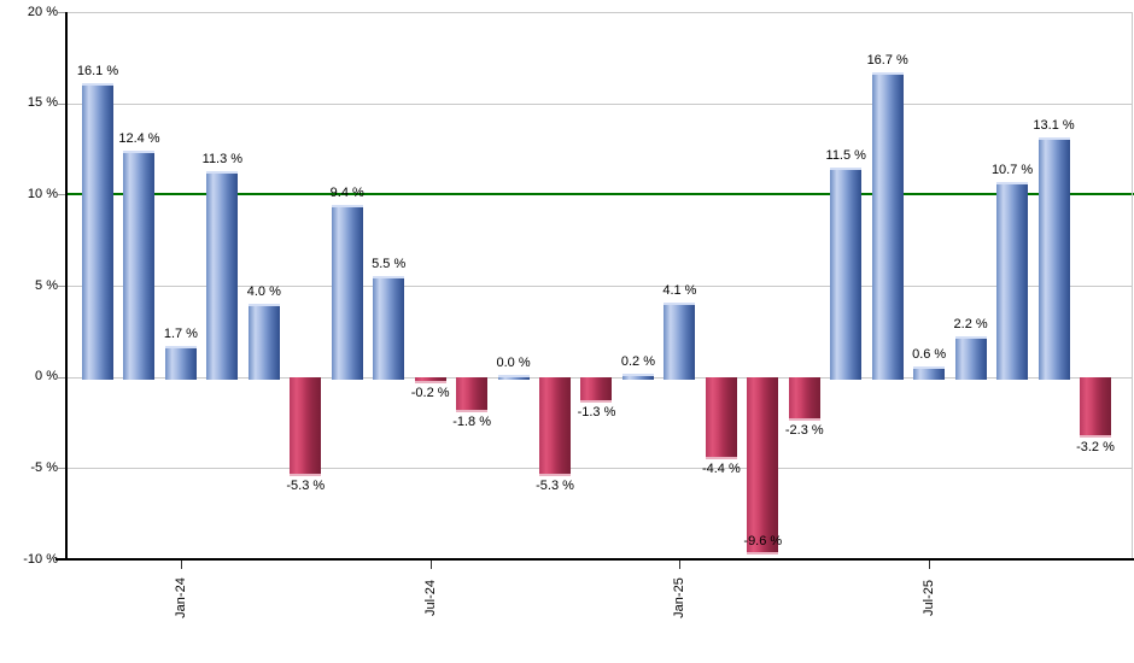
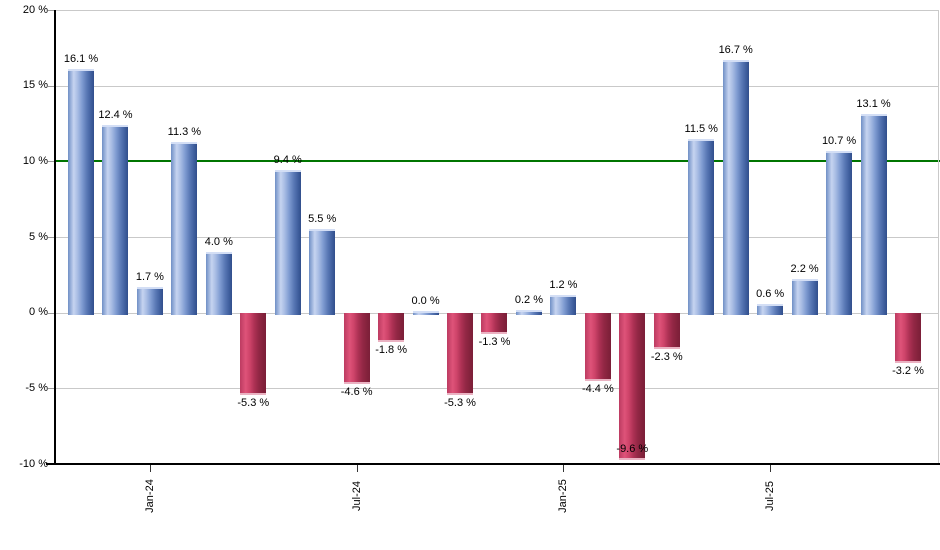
Jul-24: -0.2 -> -4.6
Jan-25: 4.1 -> 1.2
